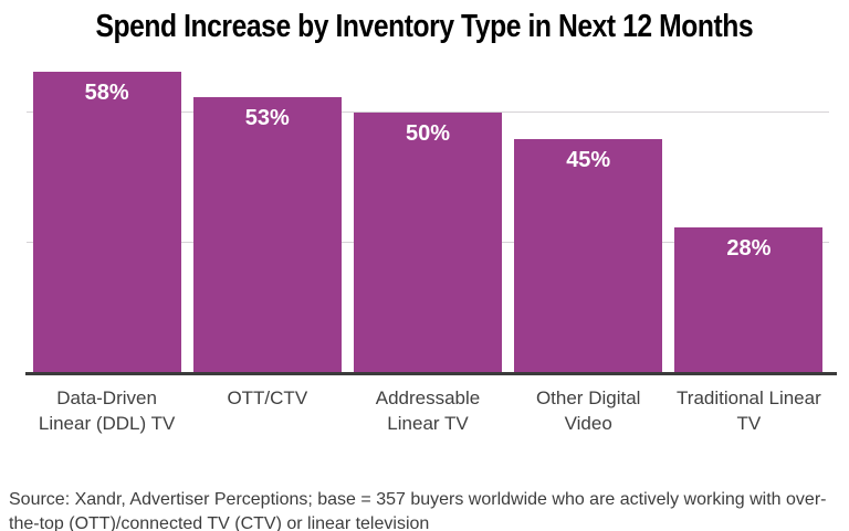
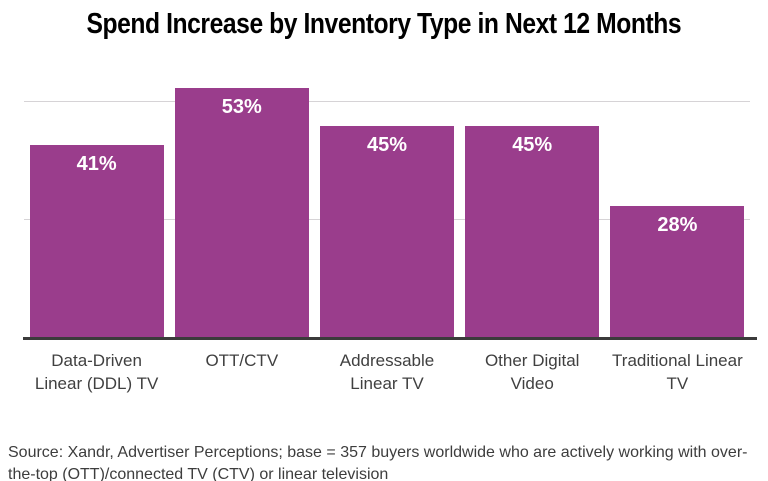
Data-Driven Linear (DDL) TV: 58% -> 41%
Addressable Linear TV: 50% -> 45%
